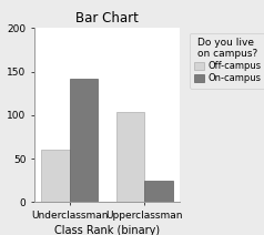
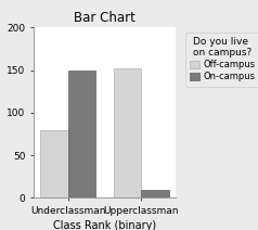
Off-campus/Underclassman: 60 -> 80
On-campus/Underclassman: 142 -> 150
Off-campus/Upperclassman: 104 -> 152
On-campus/Upperclassman: 24 -> 9
